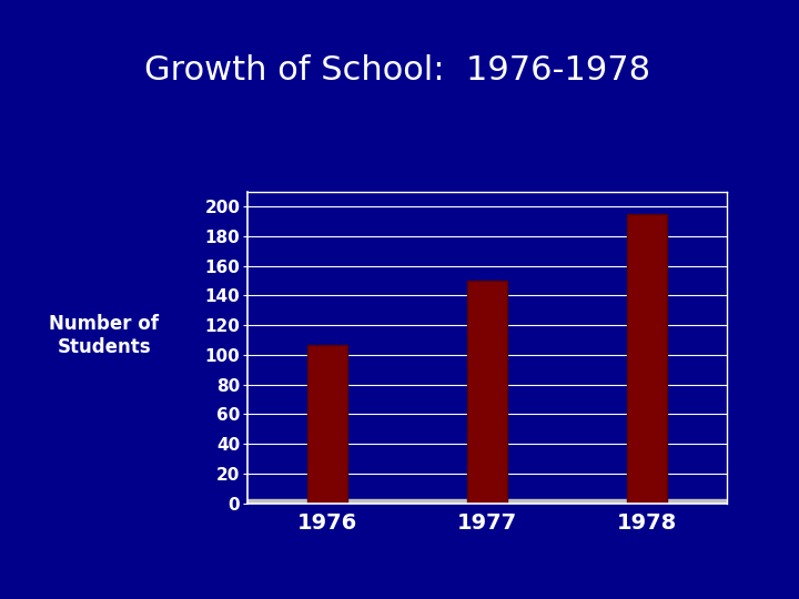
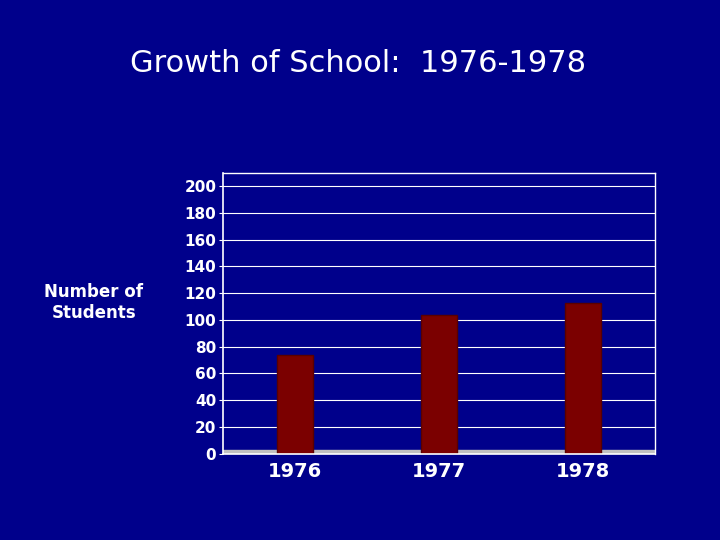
1976: 107 -> 74
1977: 150 -> 104
1978: 195 -> 113
